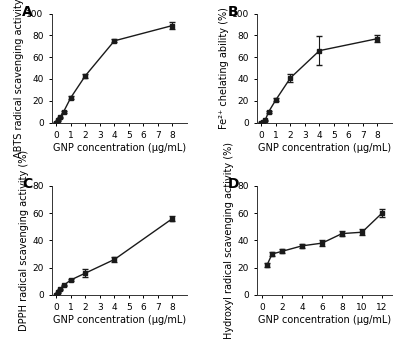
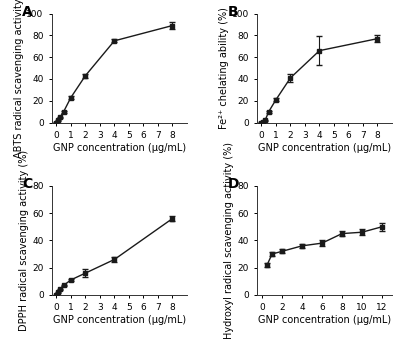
12: 60 -> 50
